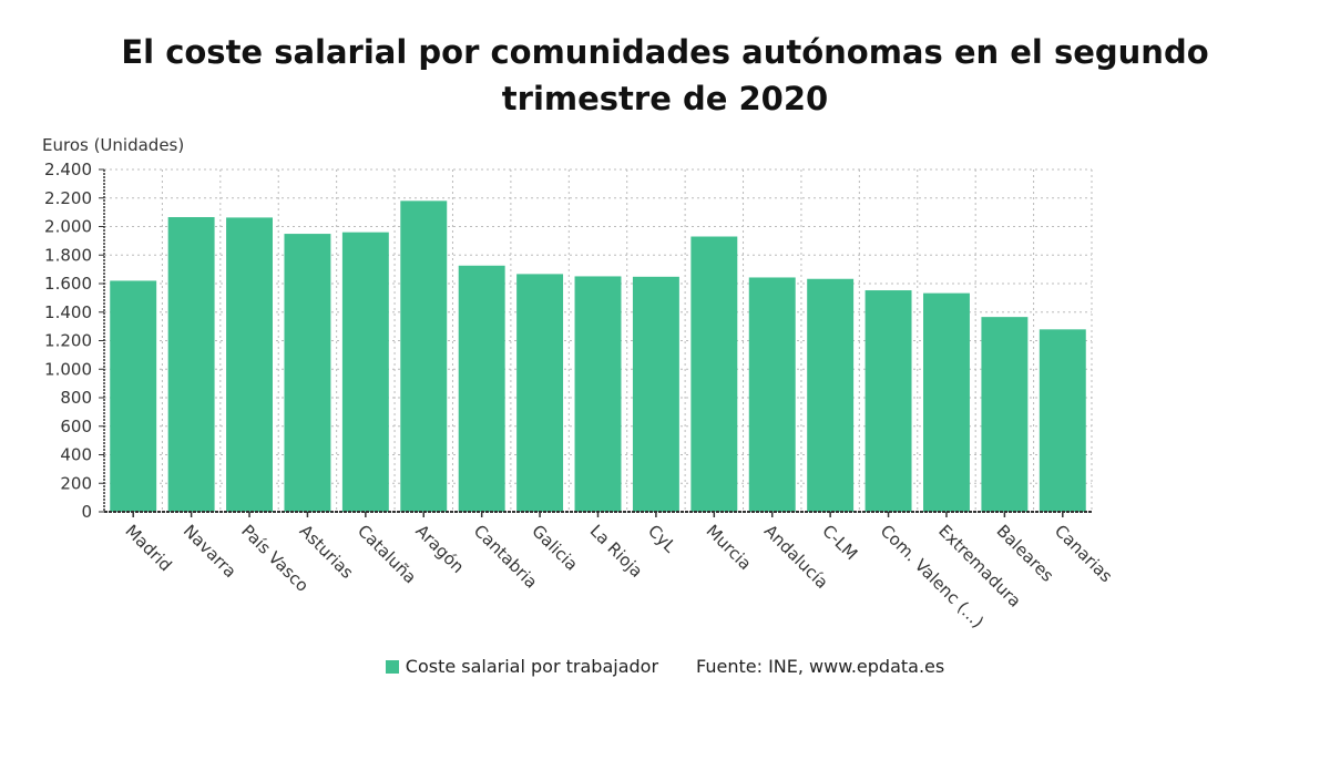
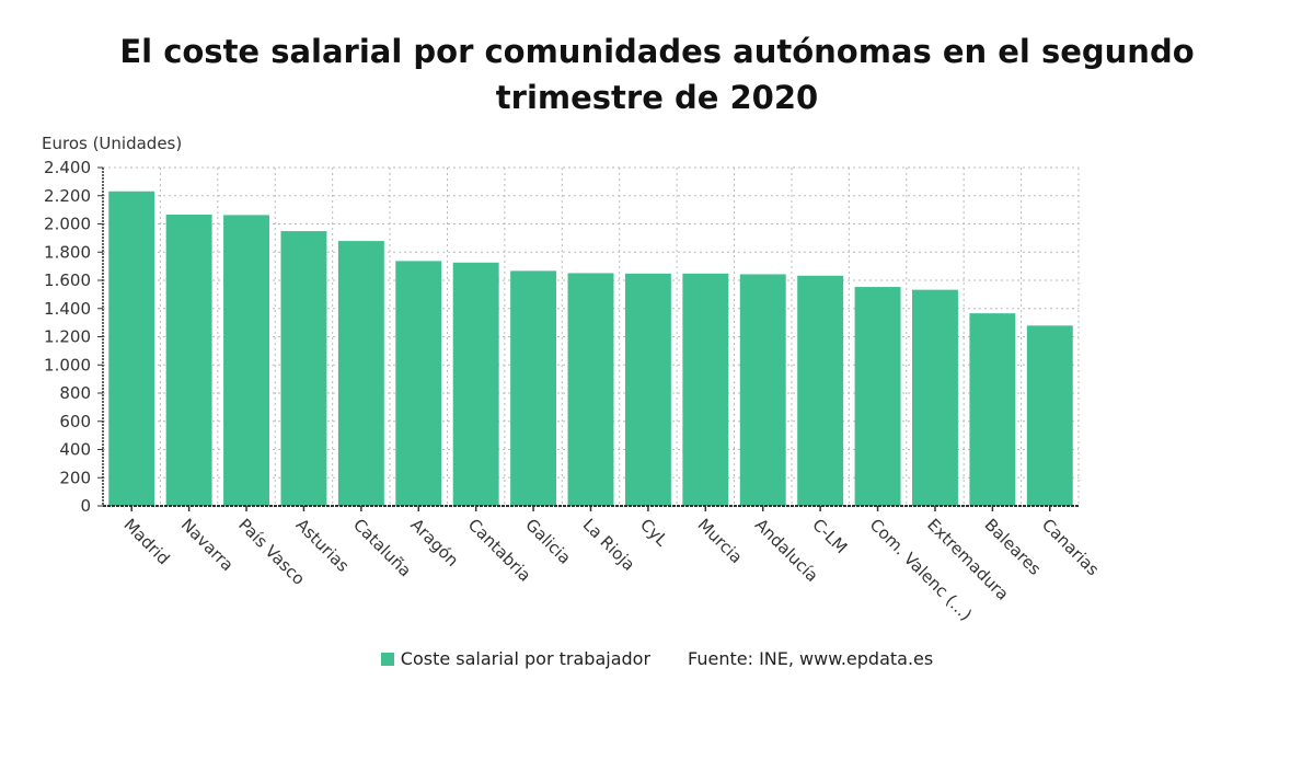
Madrid: 1620 -> 2230
Cataluña: 1960 -> 1880
Aragón: 2180 -> 1740
Murcia: 1930 -> 1650
